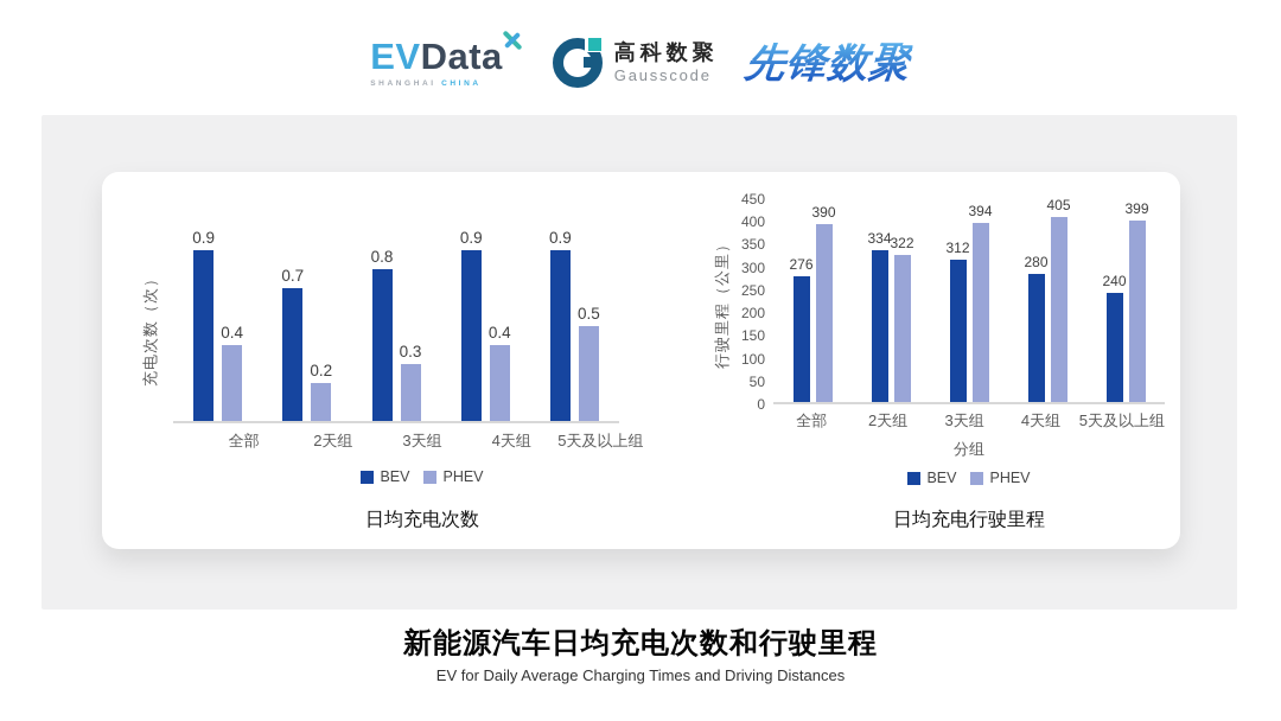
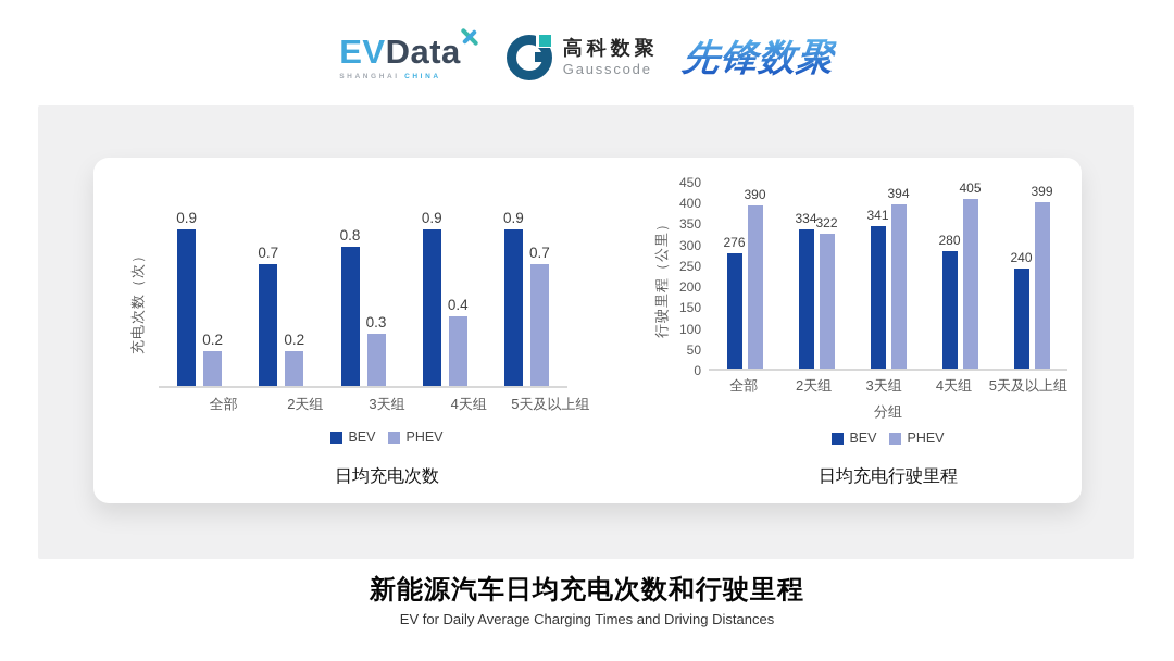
日均充电次数/PHEV/全部: 0.4 -> 0.2
日均充电次数/PHEV/5天及以上组: 0.5 -> 0.7
日均充电行驶里程/BEV/3天组: 312 -> 341
